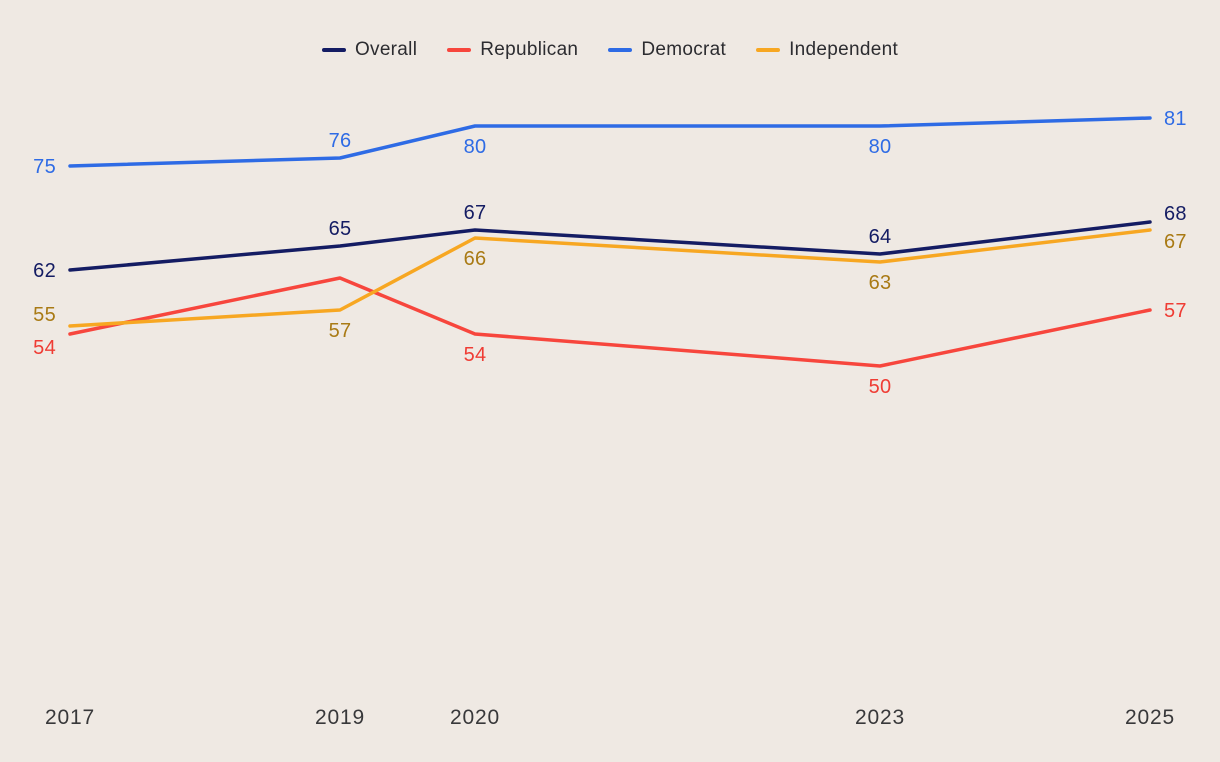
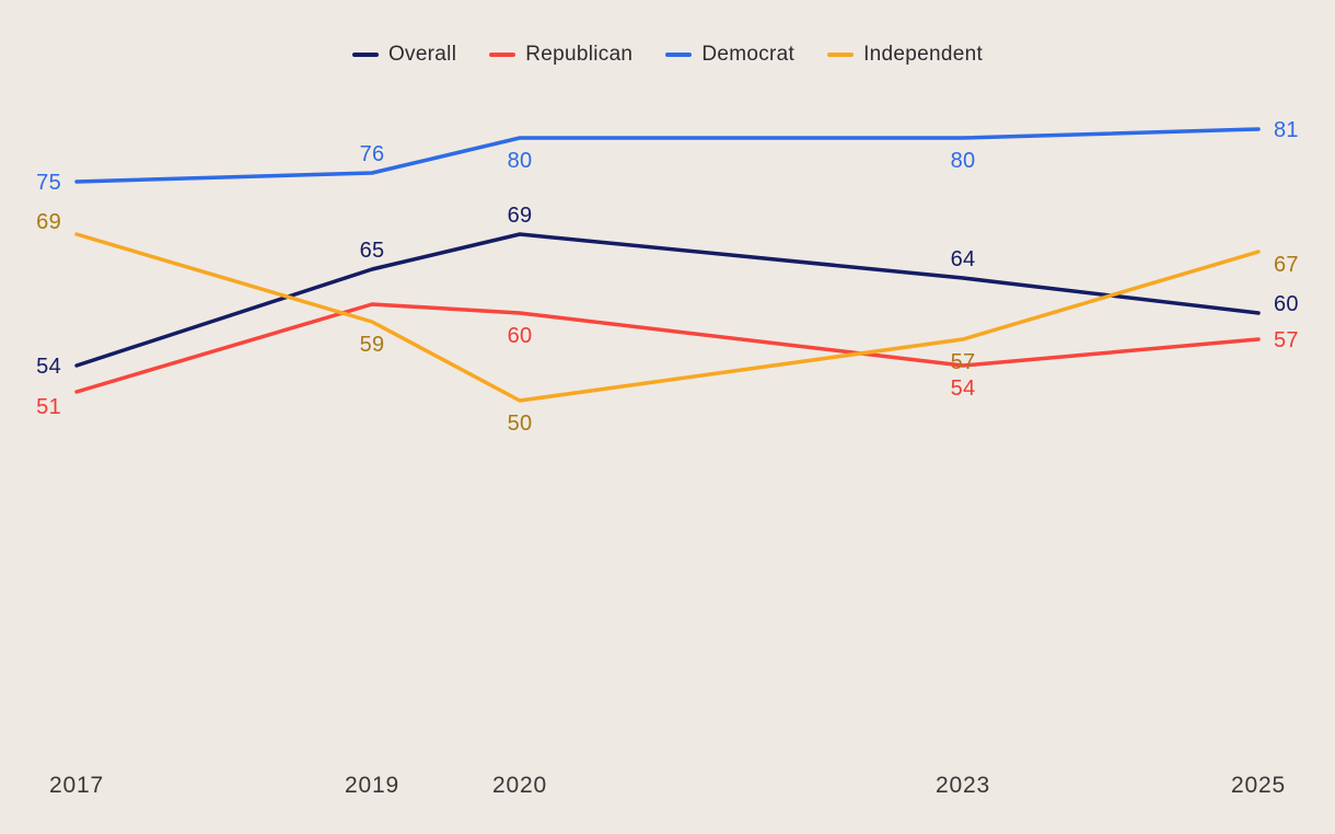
Overall/2017: 62 -> 54
Republican/2017: 54 -> 51
Independent/2017: 55 -> 69
Independent/2019: 57 -> 59
Overall/2020: 67 -> 69
Republican/2020: 54 -> 60
Independent/2020: 66 -> 50
Republican/2023: 50 -> 54
Independent/2023: 63 -> 57
Overall/2025: 68 -> 60
